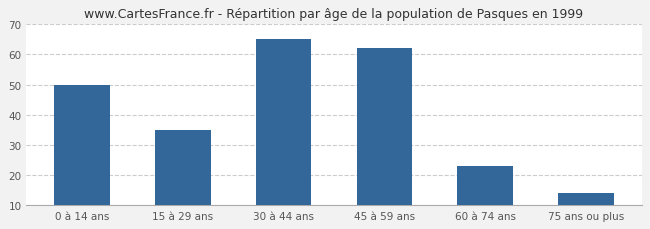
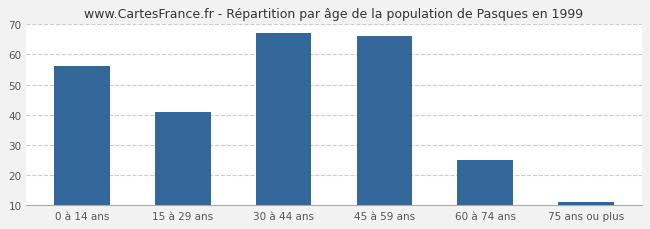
0 à 14 ans: 50 -> 56
15 à 29 ans: 35 -> 41
30 à 44 ans: 65 -> 67
45 à 59 ans: 62 -> 66
60 à 74 ans: 23 -> 25
75 ans ou plus: 14 -> 11
